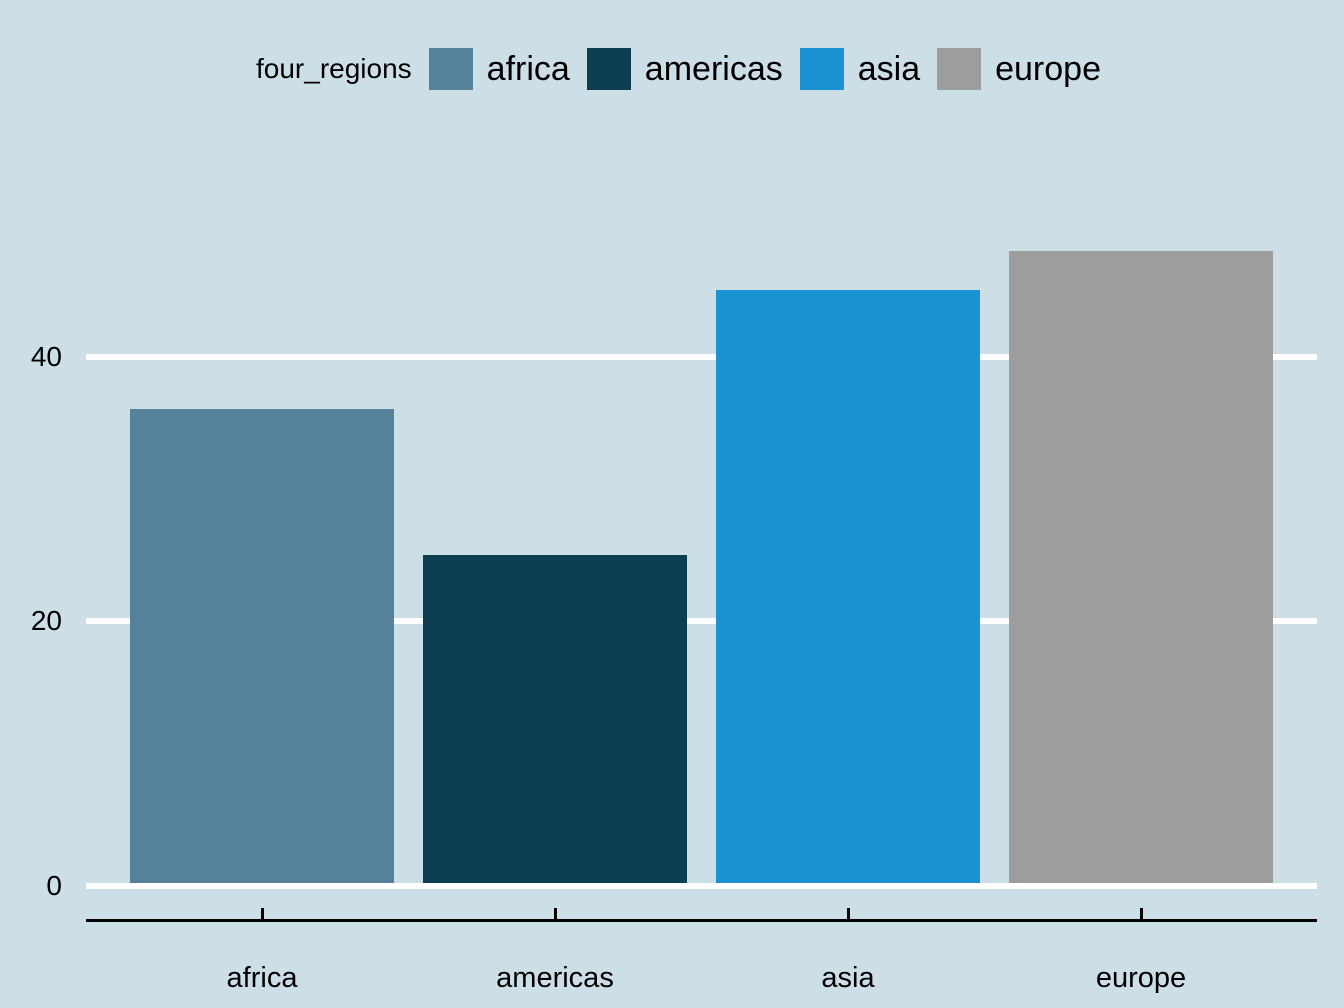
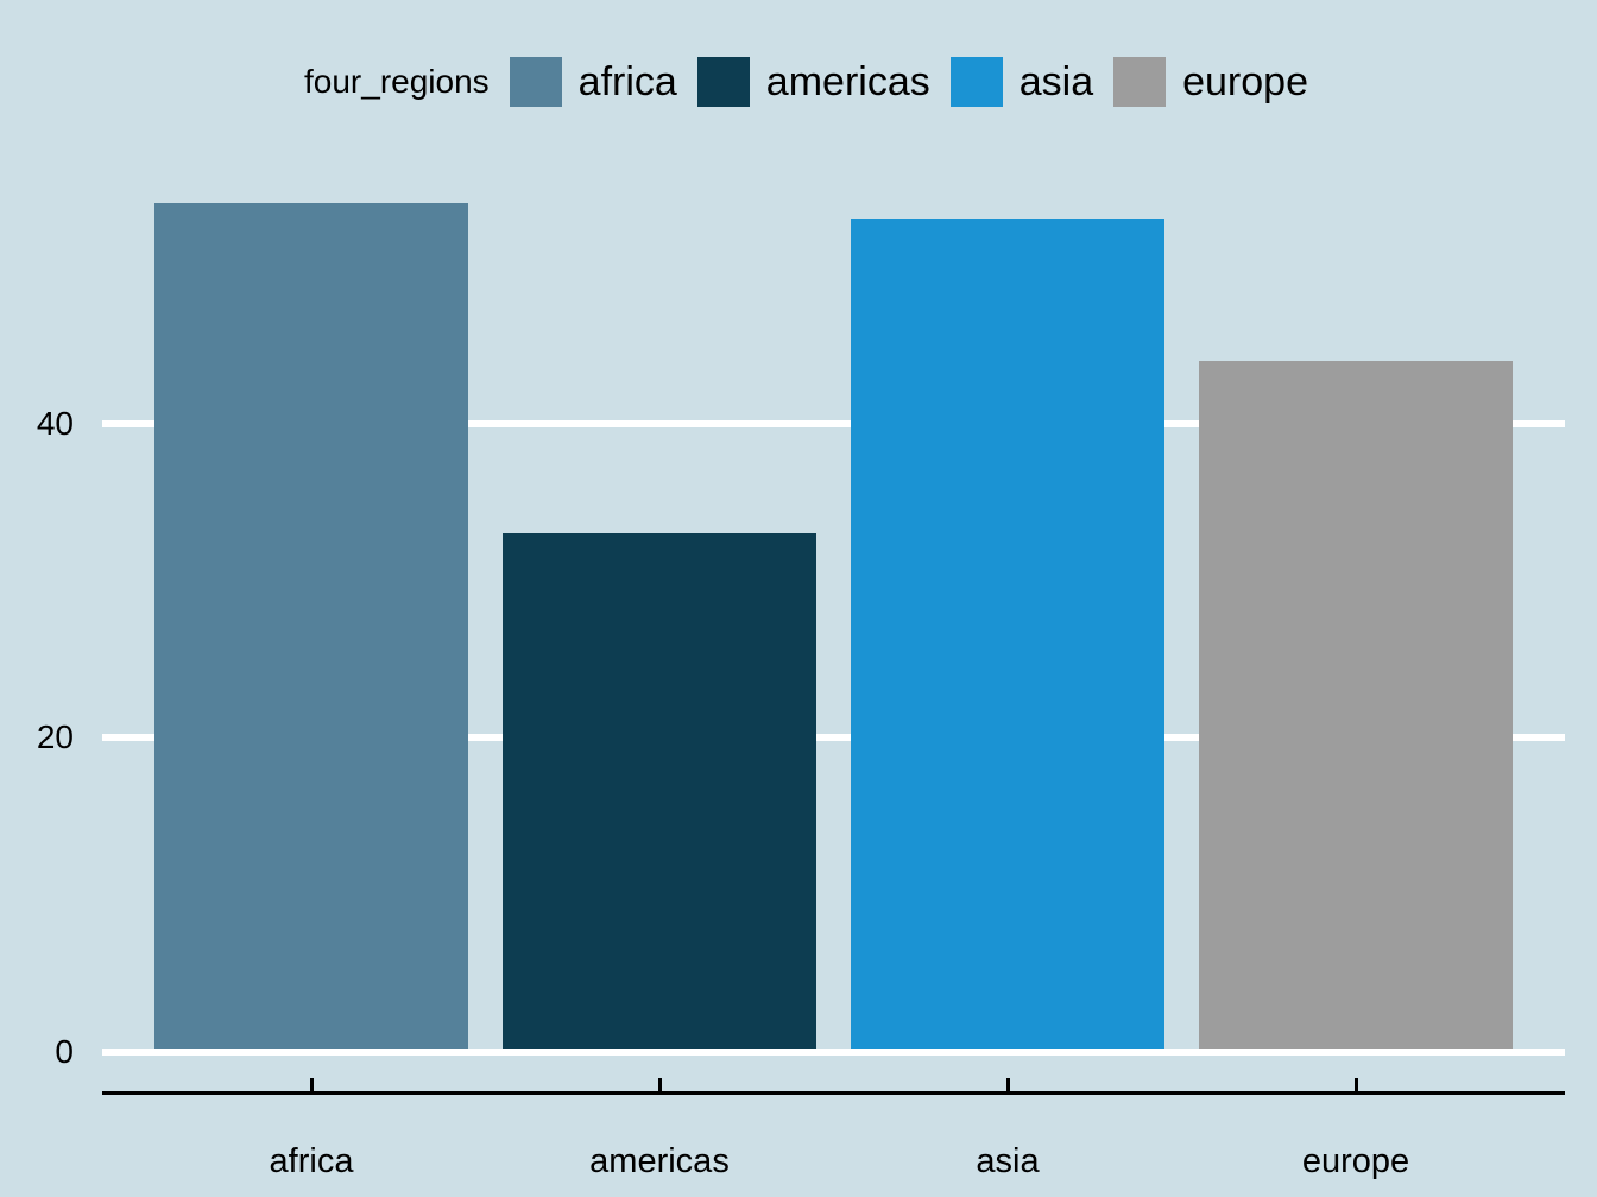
africa: 36 -> 54
americas: 25 -> 33
asia: 45 -> 53
europe: 48 -> 44
